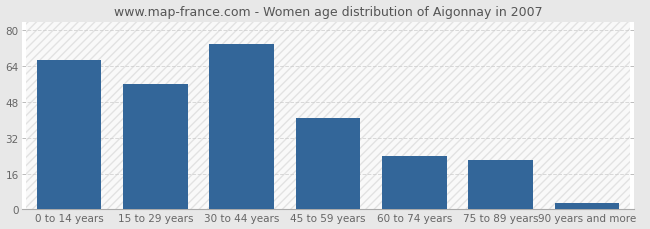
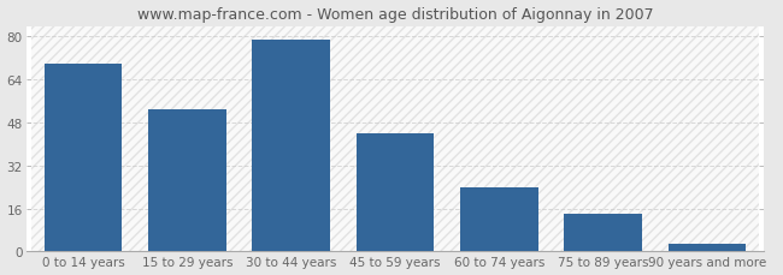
0 to 14 years: 67 -> 70
15 to 29 years: 56 -> 53
30 to 44 years: 74 -> 79
45 to 59 years: 41 -> 44
75 to 89 years: 22 -> 14
